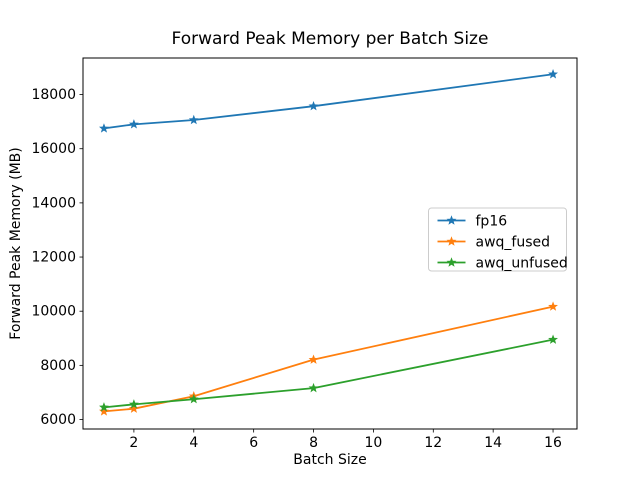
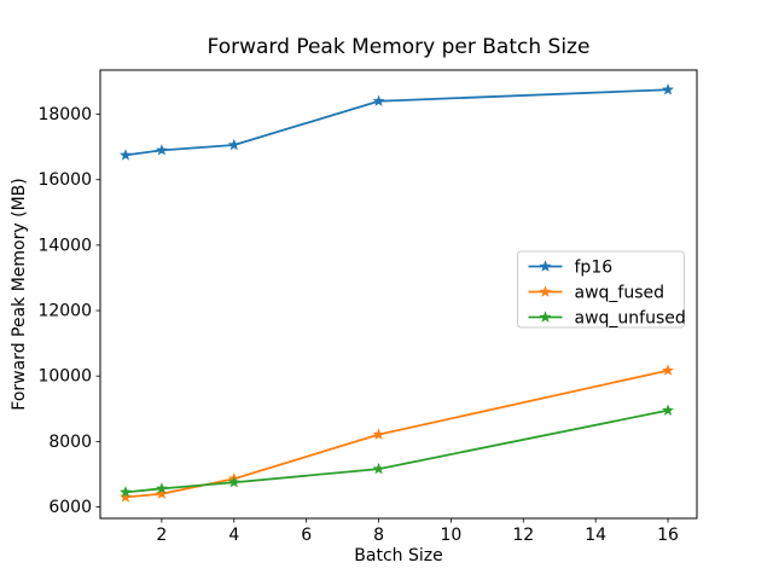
fp16/8: 17600 -> 18400
